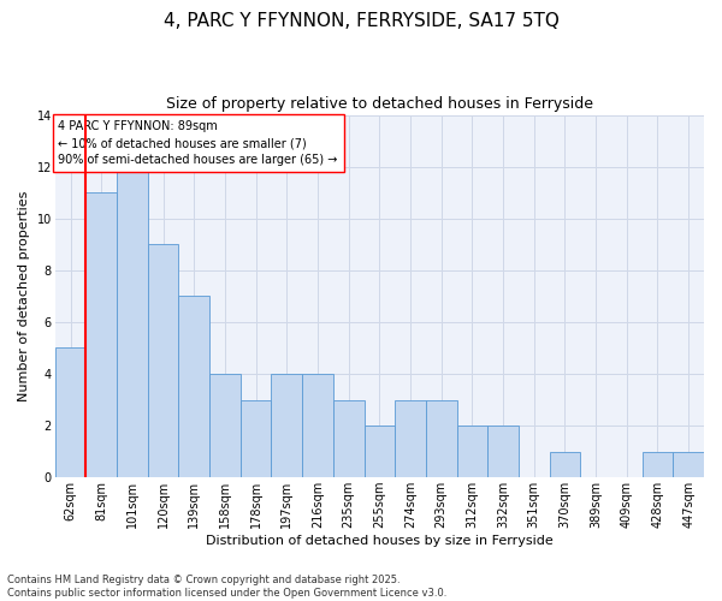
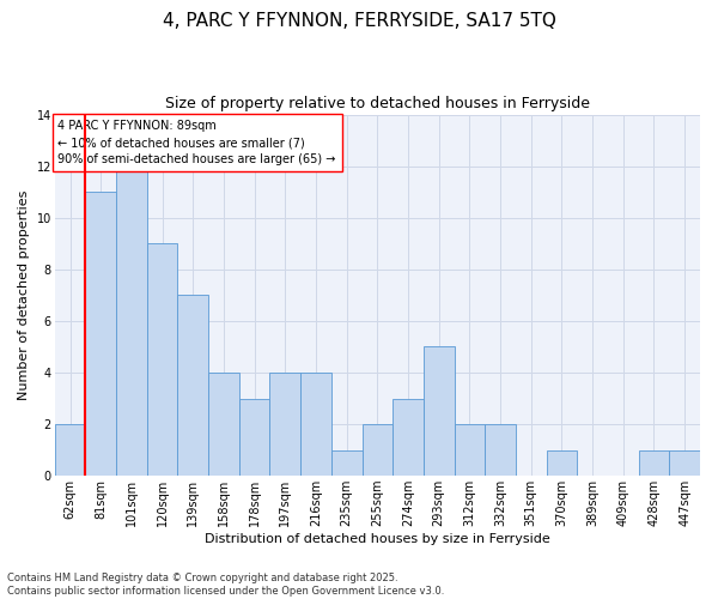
62sqm: 5 -> 2
235sqm: 3 -> 1
293sqm: 3 -> 5
